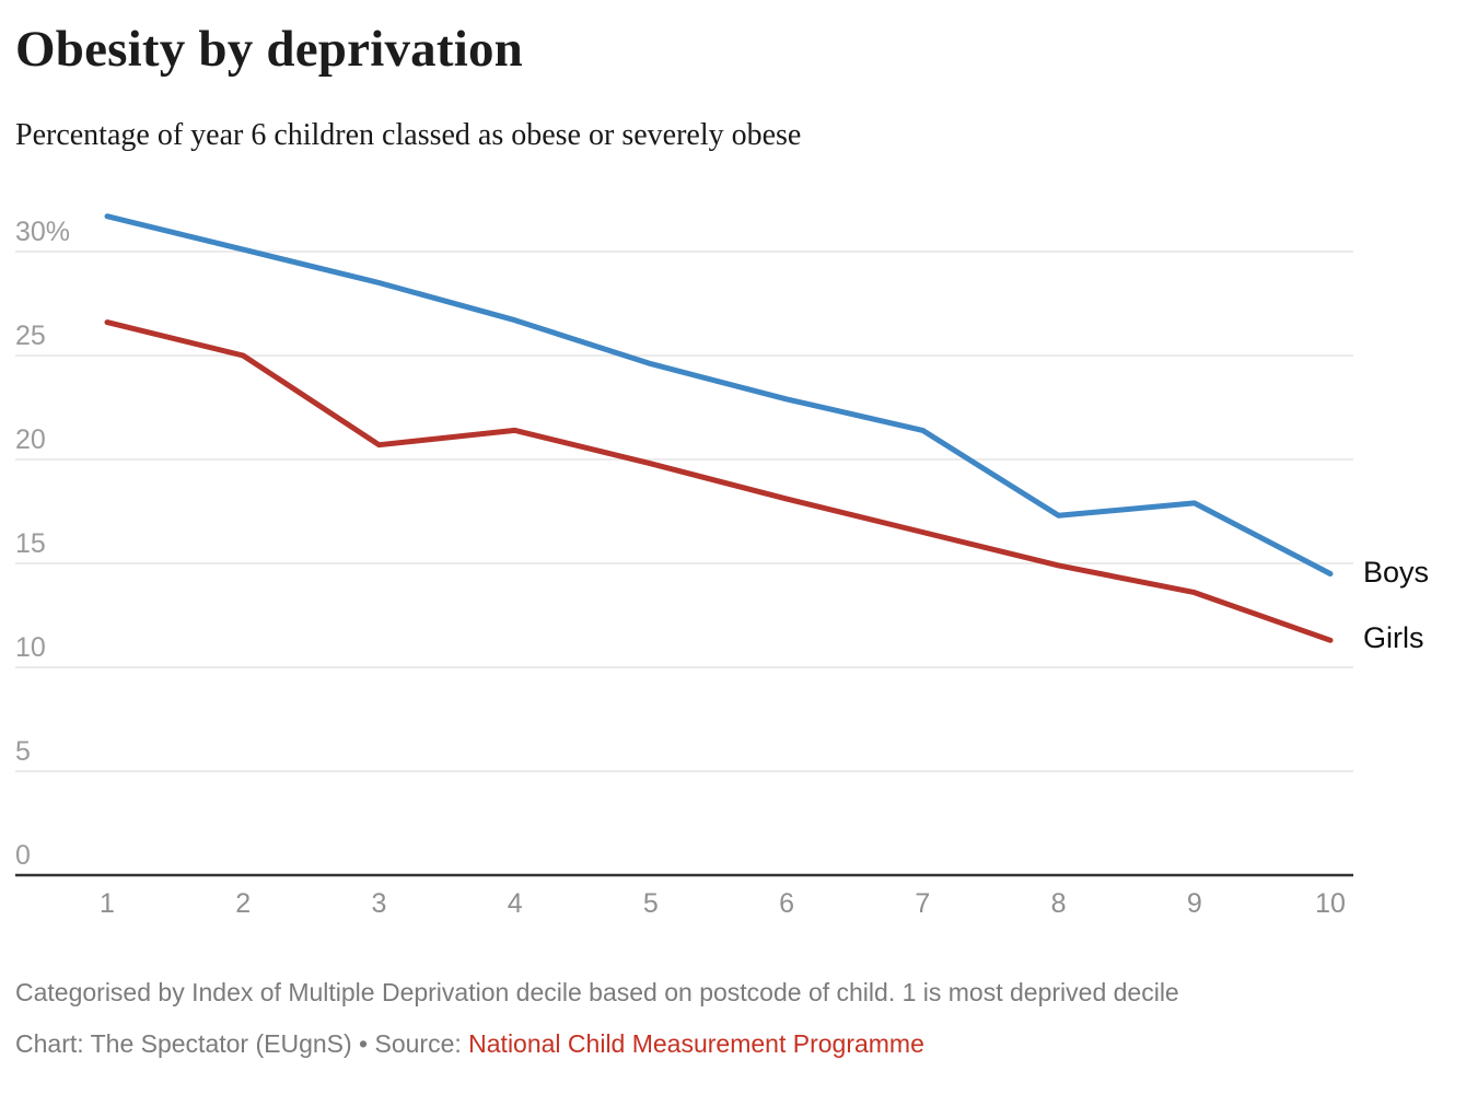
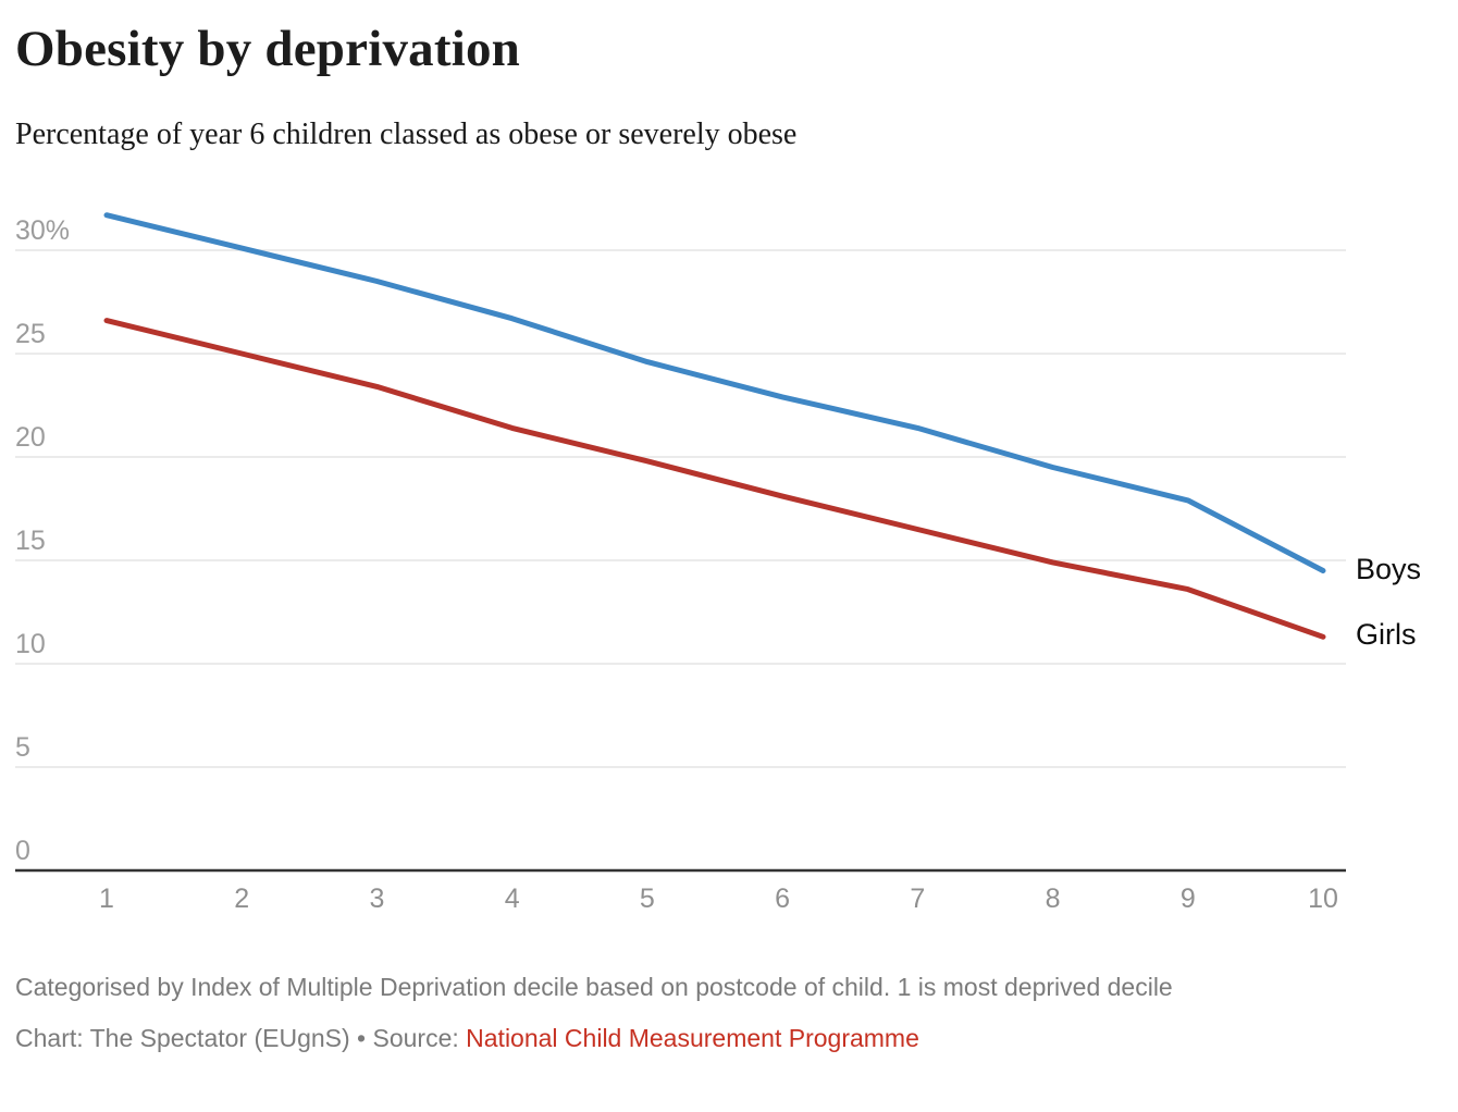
Girls/3: 20.7% -> 23.4%
Boys/8: 17.3% -> 19.5%
